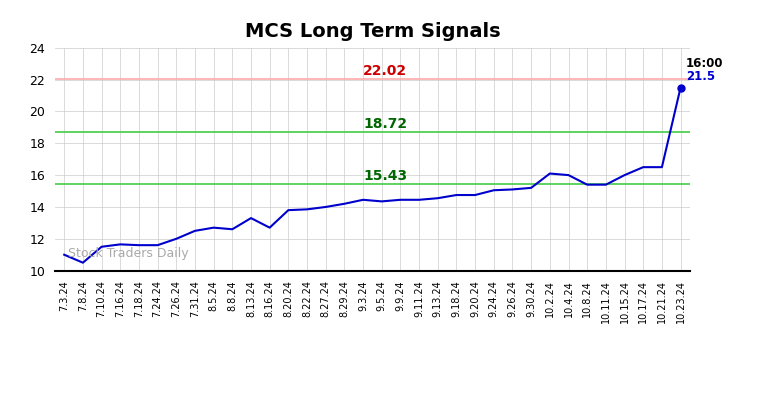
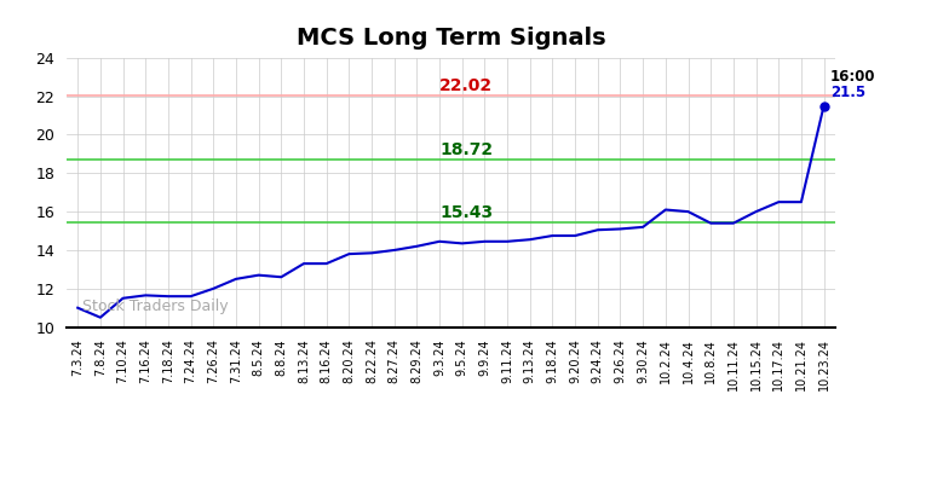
8.16.24: 12.7 -> 13.3
